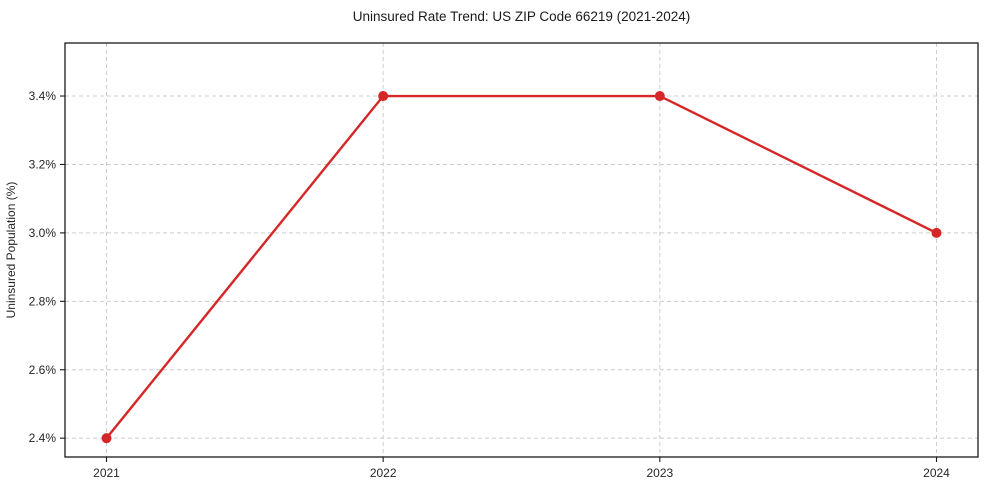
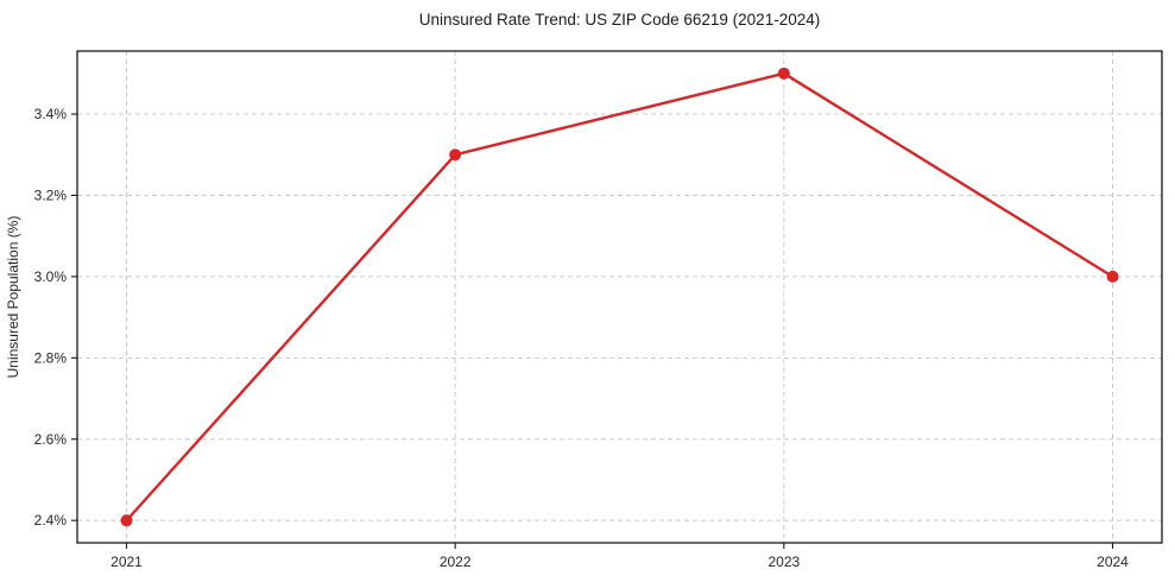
2022: 3.4% -> 3.3%
2023: 3.4% -> 3.5%
